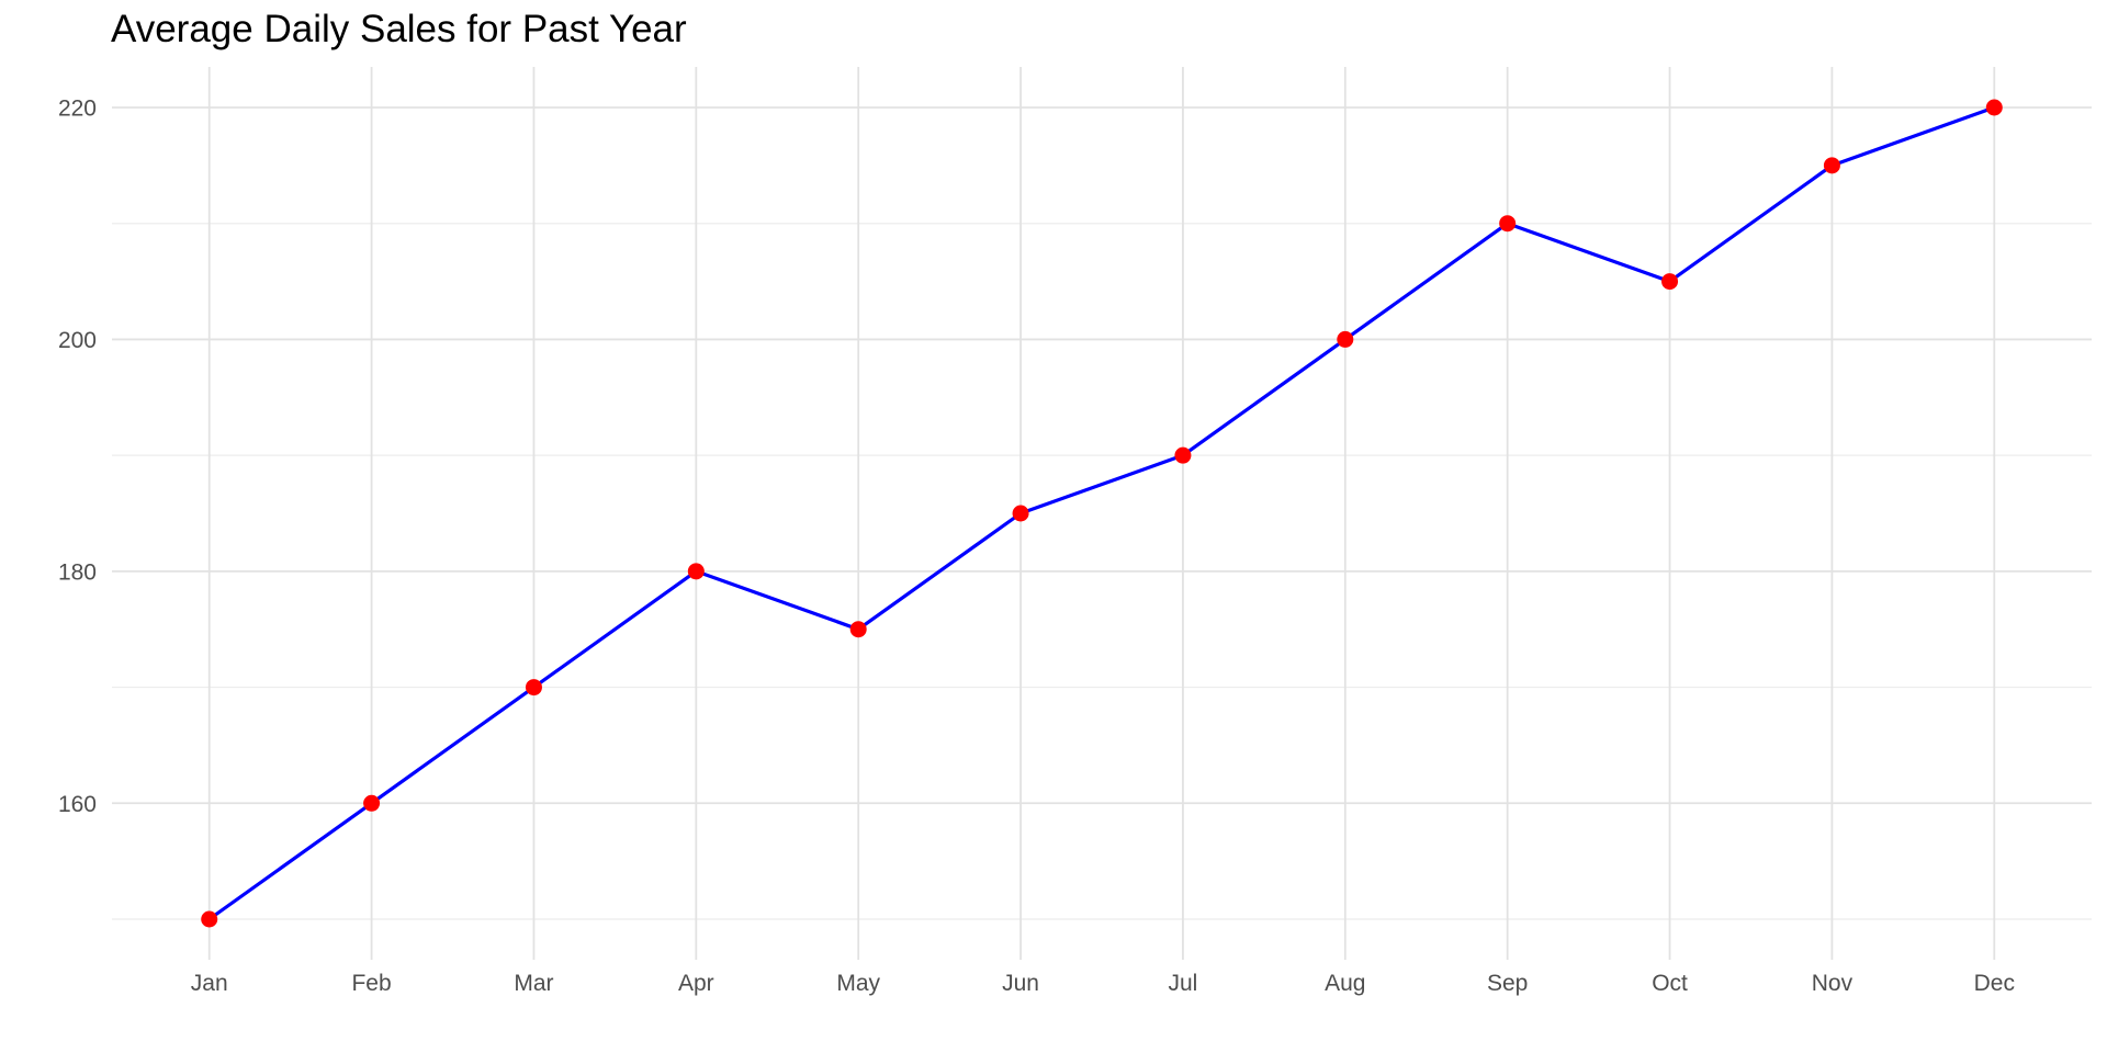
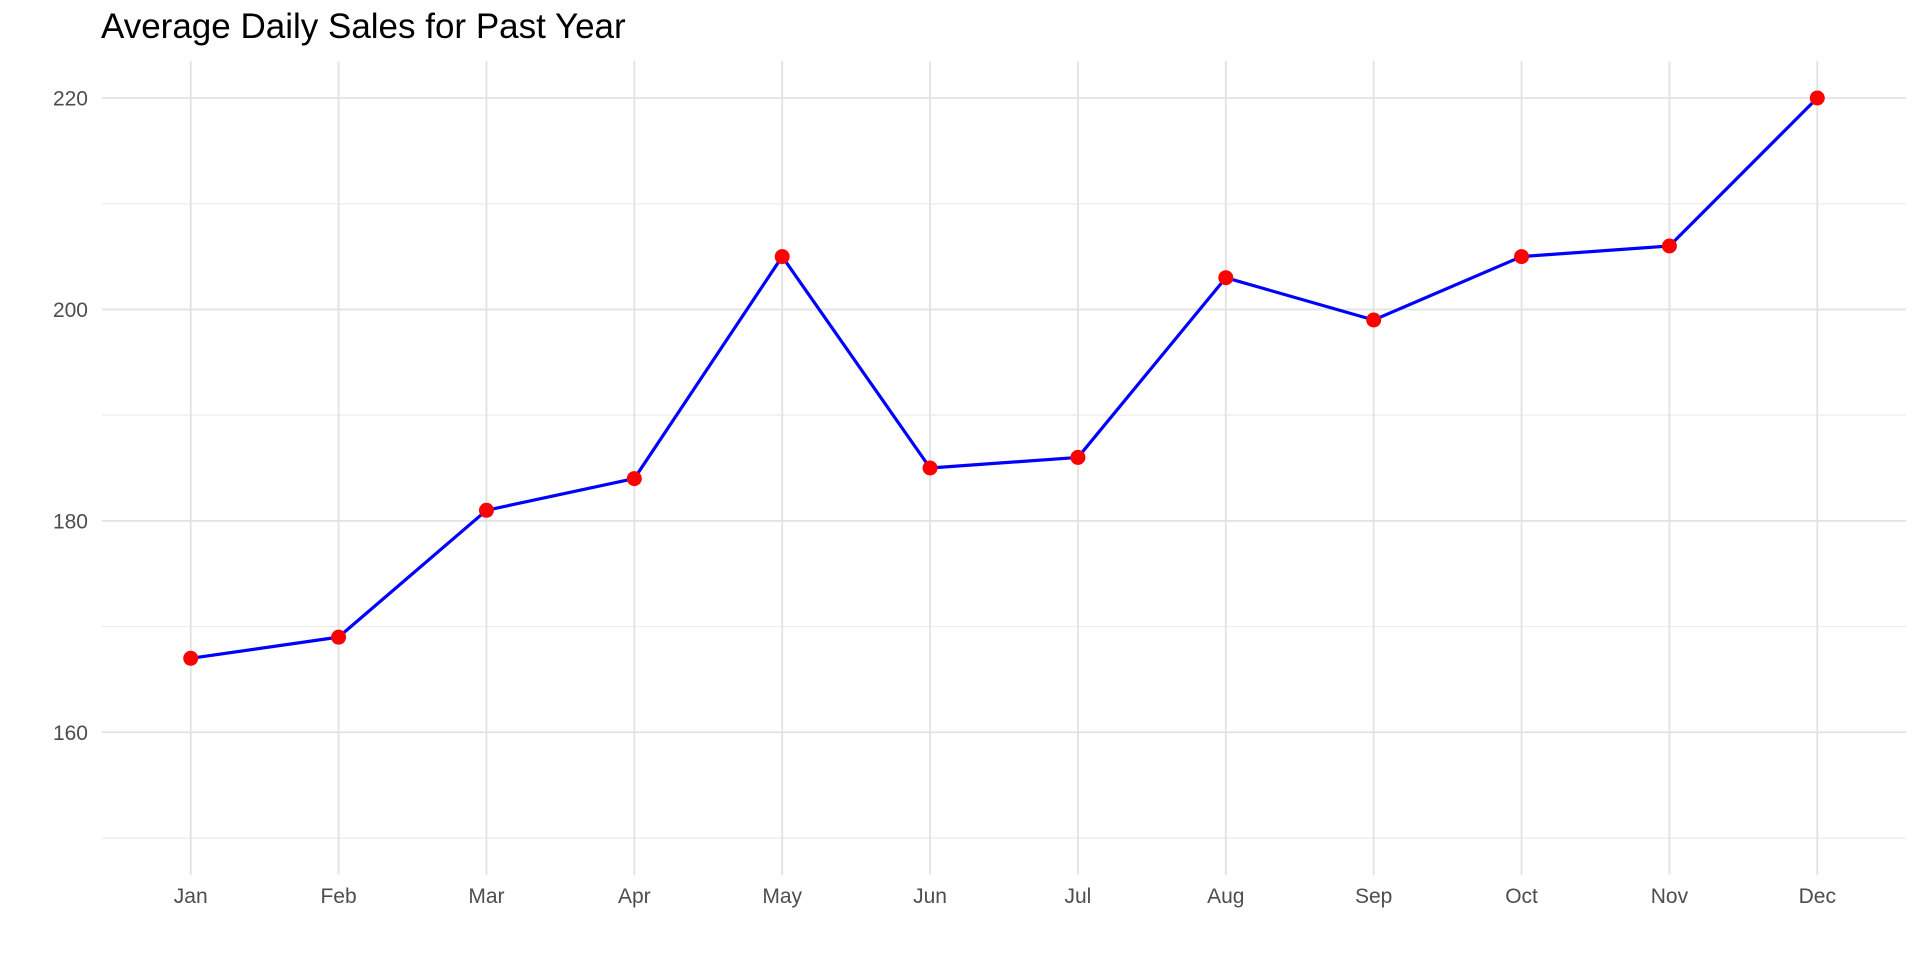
Jan: 150 -> 167
Feb: 160 -> 169
Mar: 170 -> 181
Apr: 180 -> 184
May: 175 -> 205
Jul: 190 -> 186
Aug: 200 -> 203
Sep: 210 -> 199
Nov: 215 -> 206
